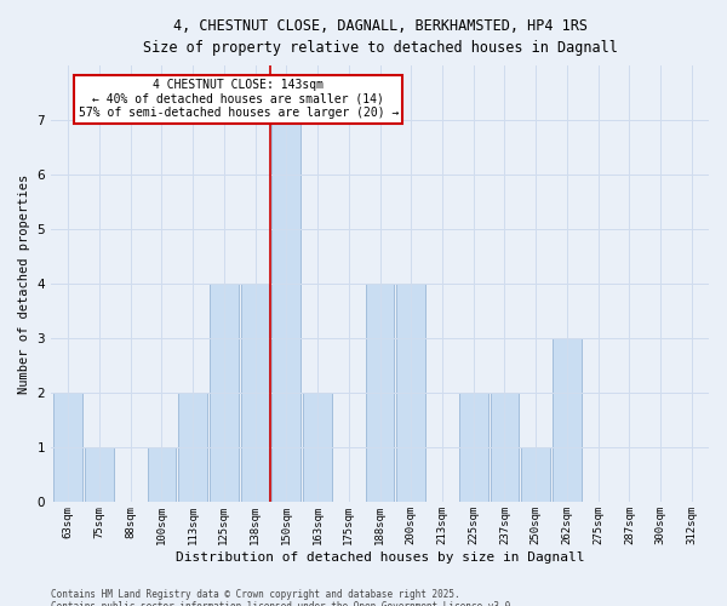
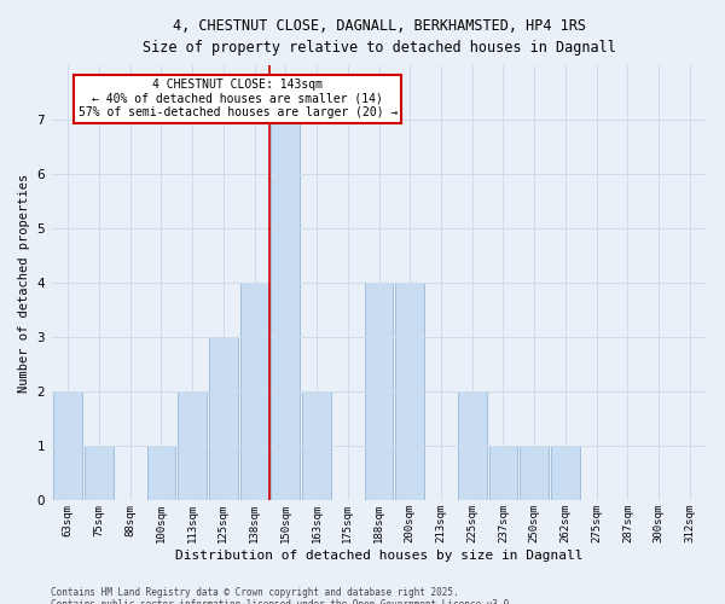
125sqm: 4 -> 3
237sqm: 2 -> 1
262sqm: 3 -> 1
